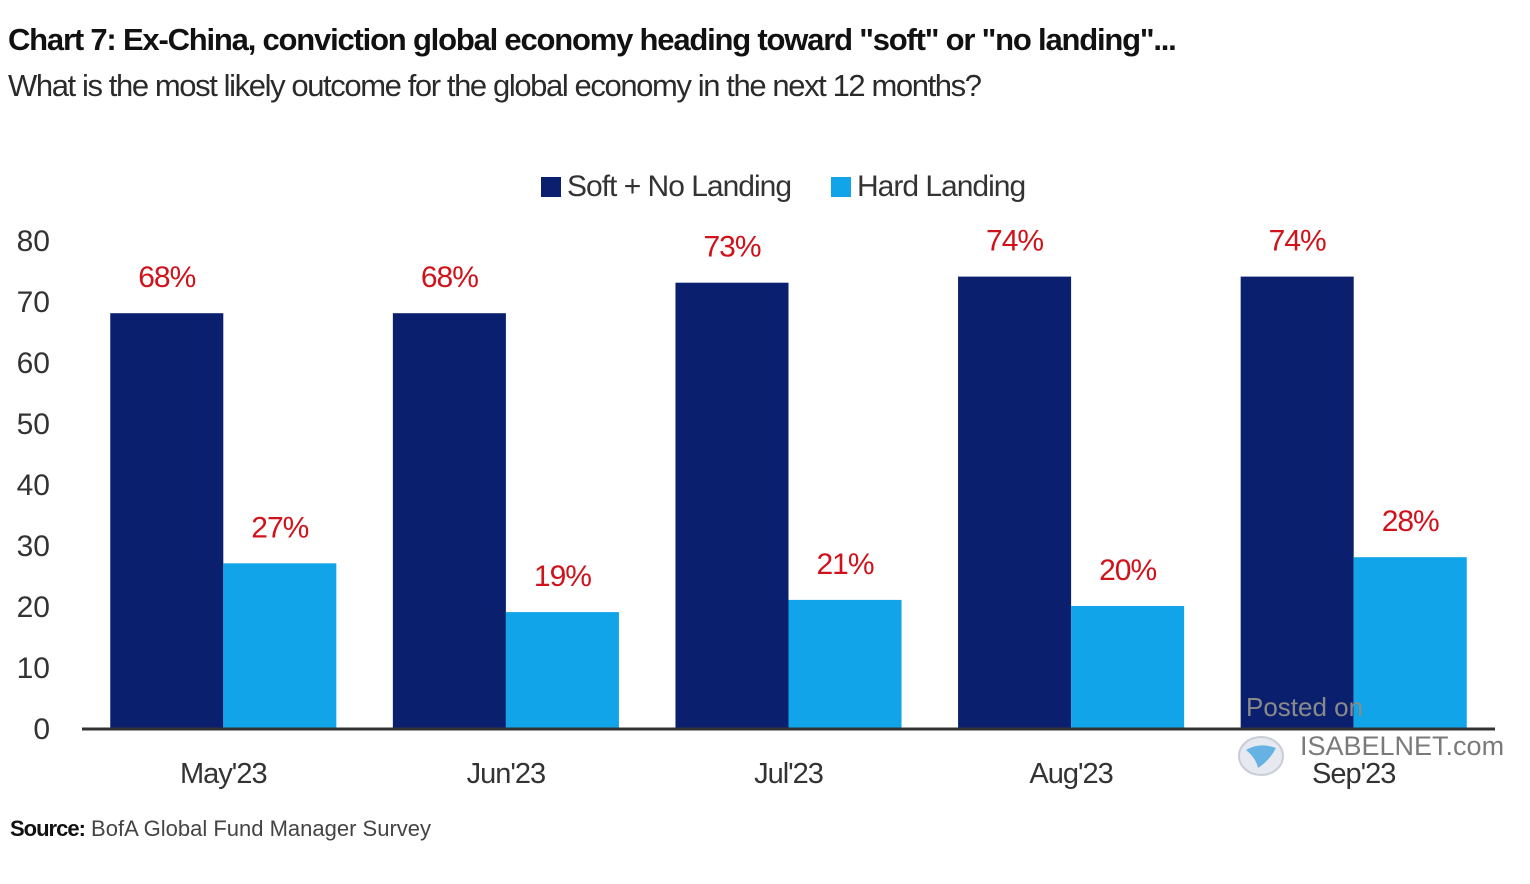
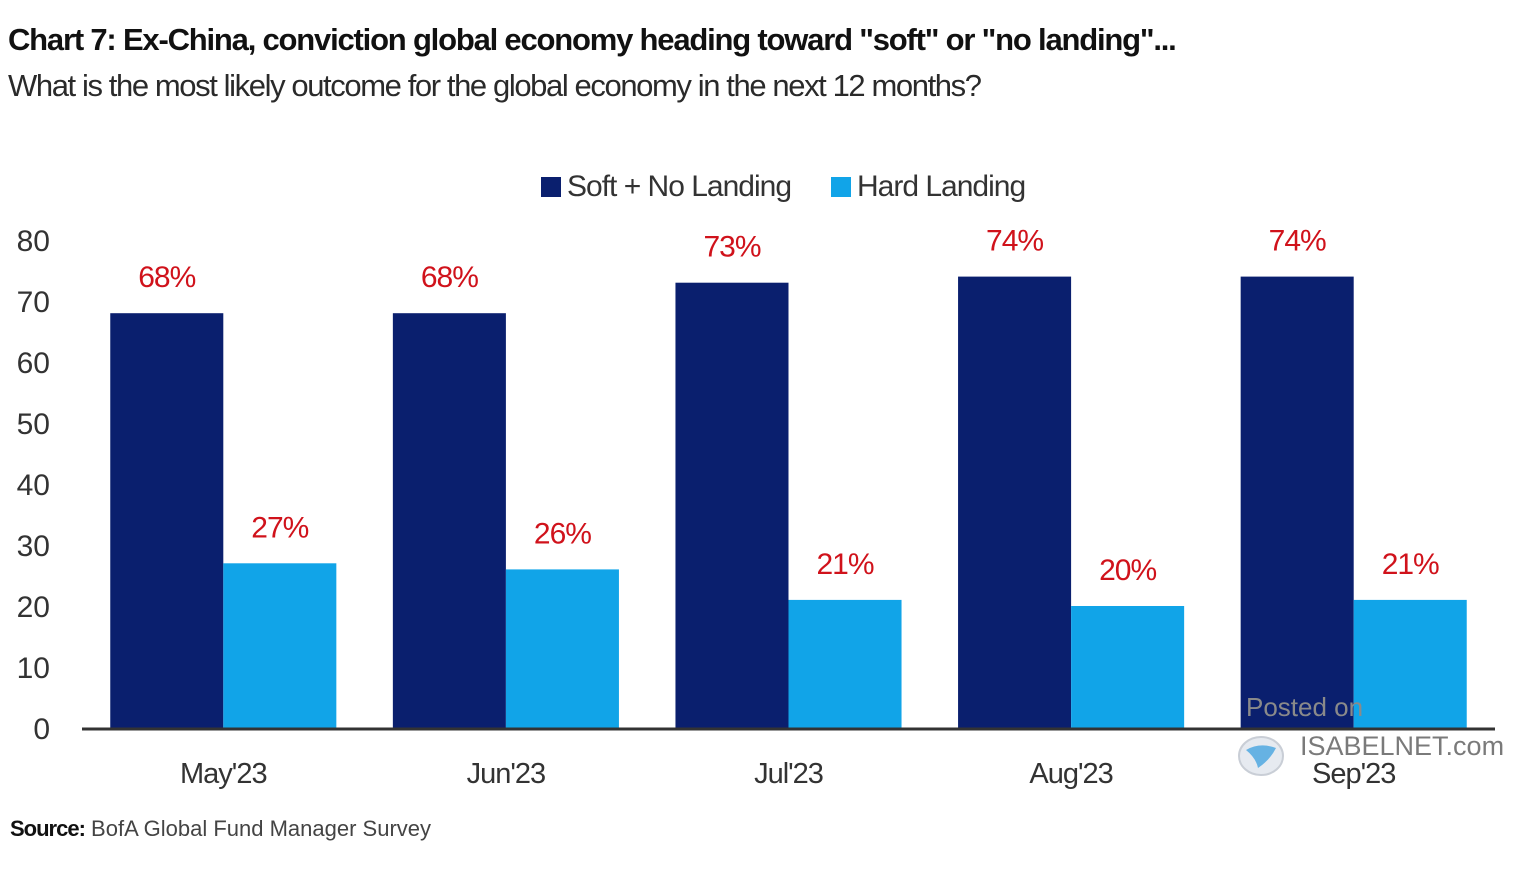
Hard Landing/Jun'23: 19% -> 26%
Hard Landing/Sep'23: 28% -> 21%
